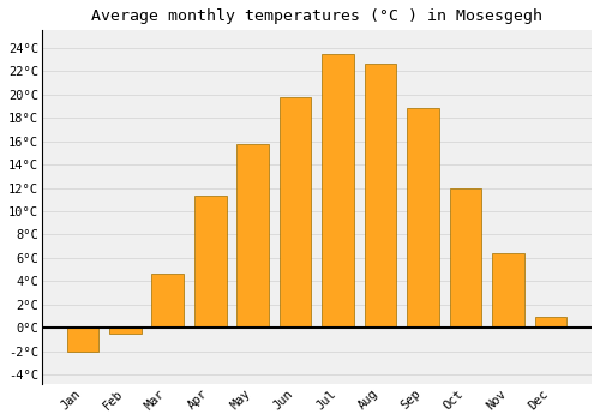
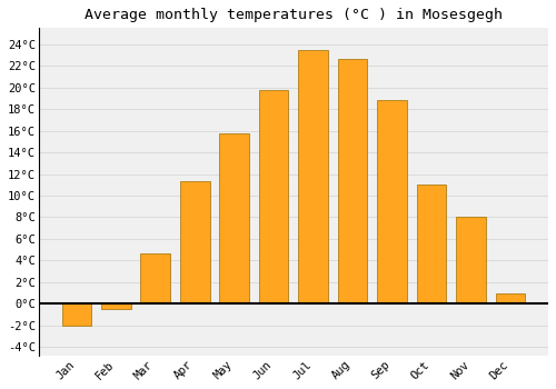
Oct: 12.0°C -> 11.0°C
Nov: 6.4°C -> 8.0°C
